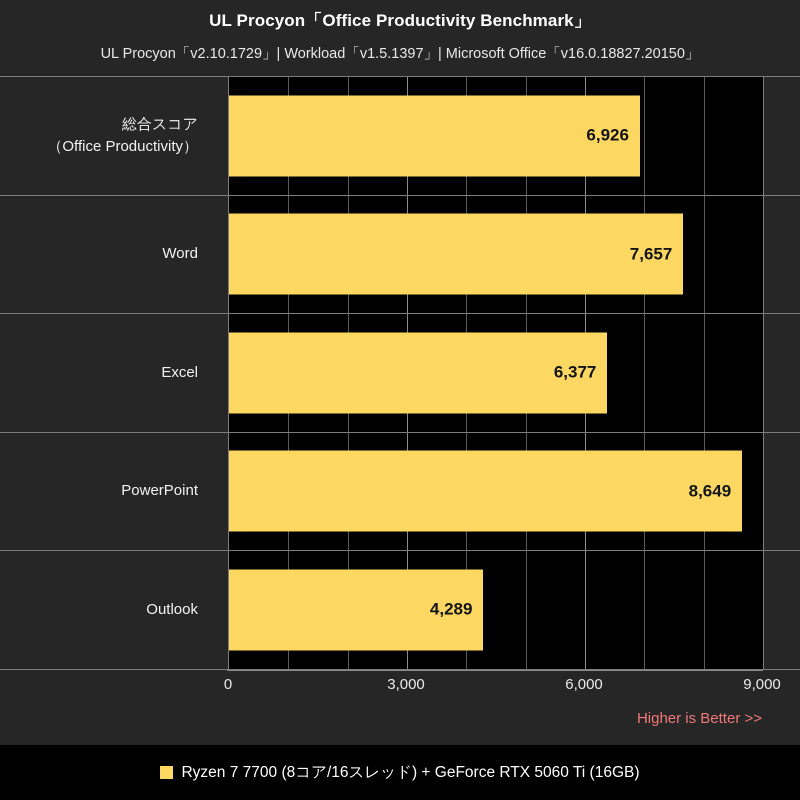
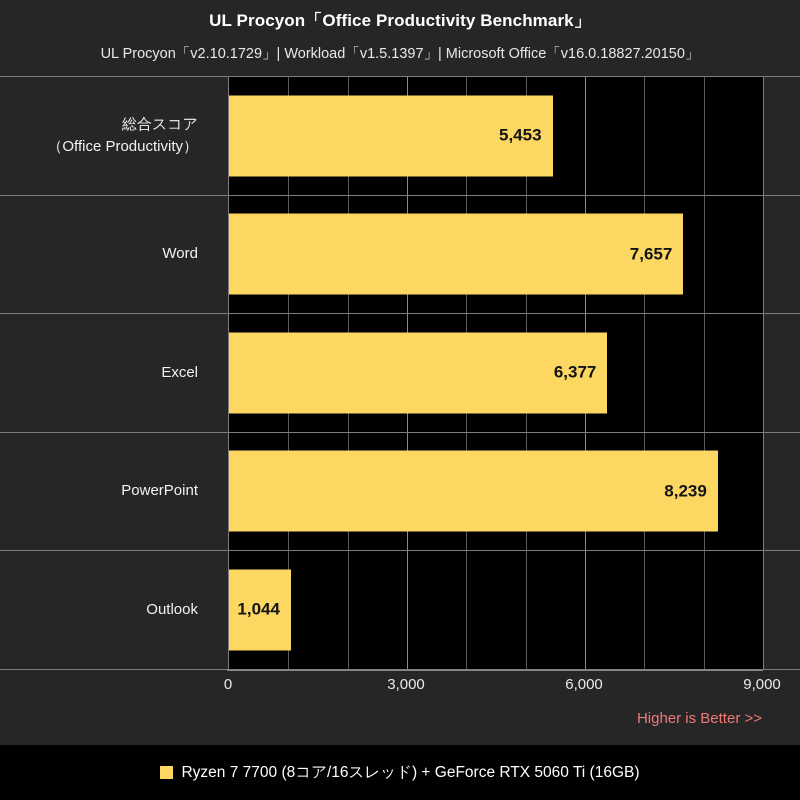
総合スコア （Office Productivity）: 6,926 -> 5,453
PowerPoint: 8,649 -> 8,239
Outlook: 4,289 -> 1,044
